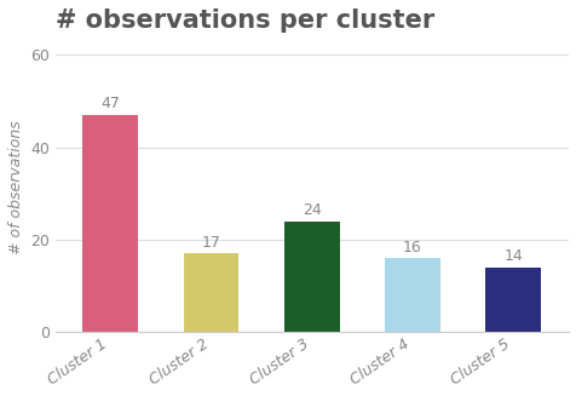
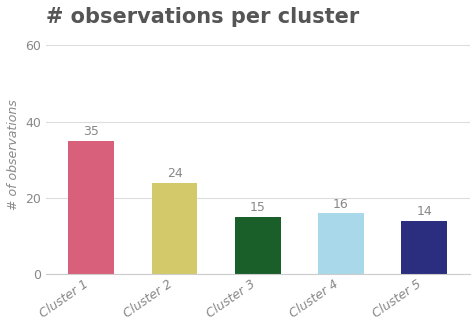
Cluster 1: 47 -> 35
Cluster 2: 17 -> 24
Cluster 3: 24 -> 15
